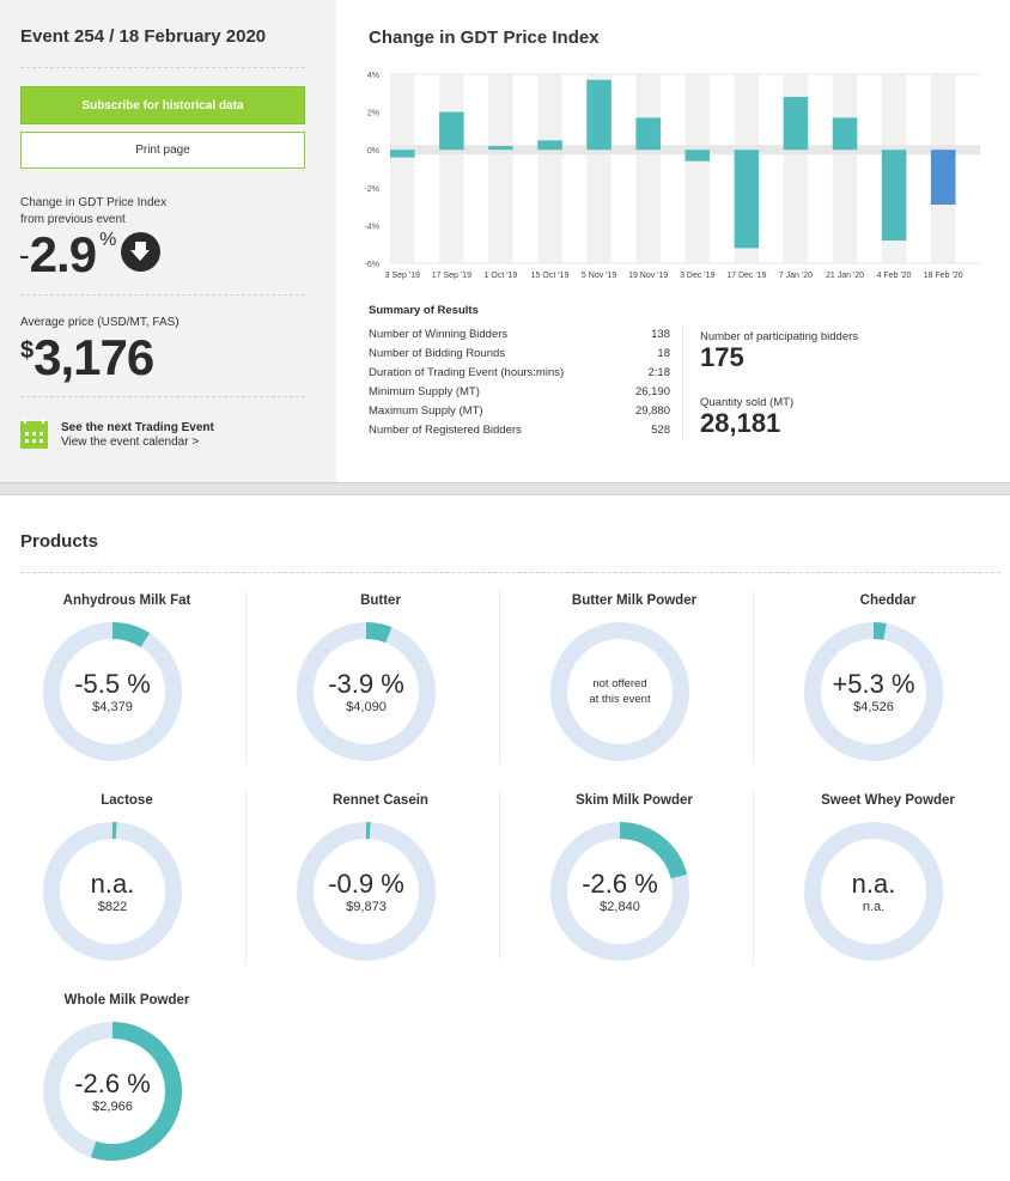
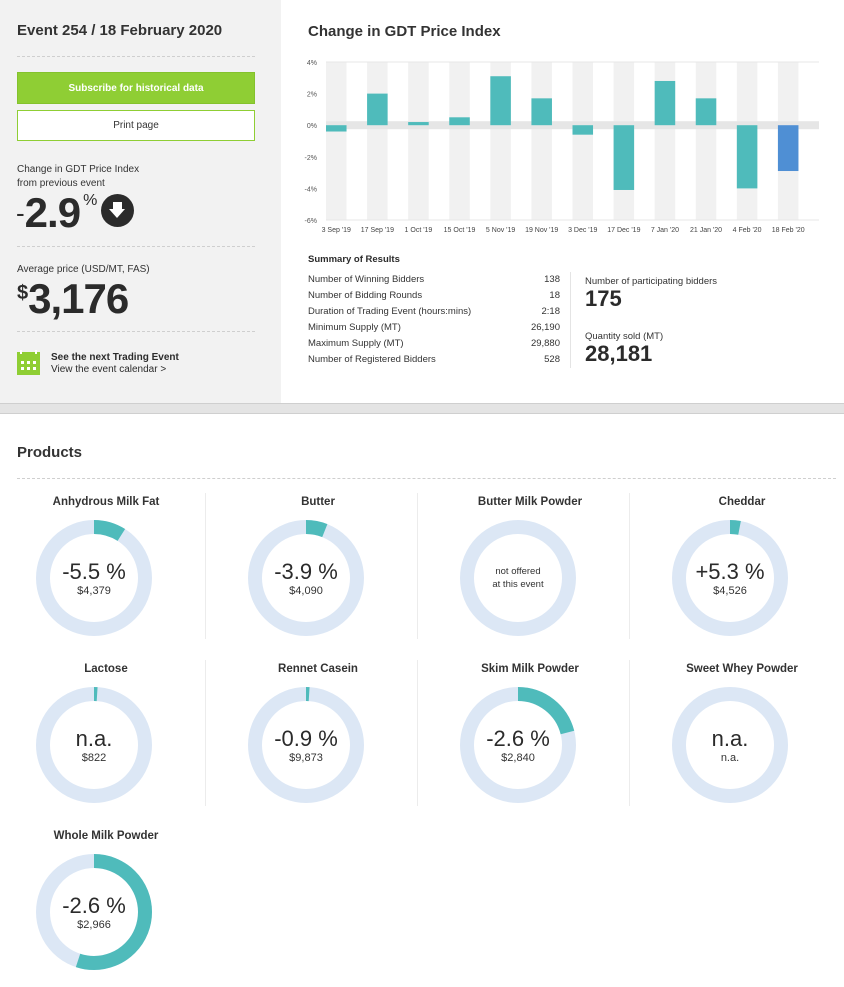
5 Nov '19: 3.7% -> 3.1%
17 Dec '19: -5.2% -> -4.1%
4 Feb '20: -4.8% -> -4.0%
